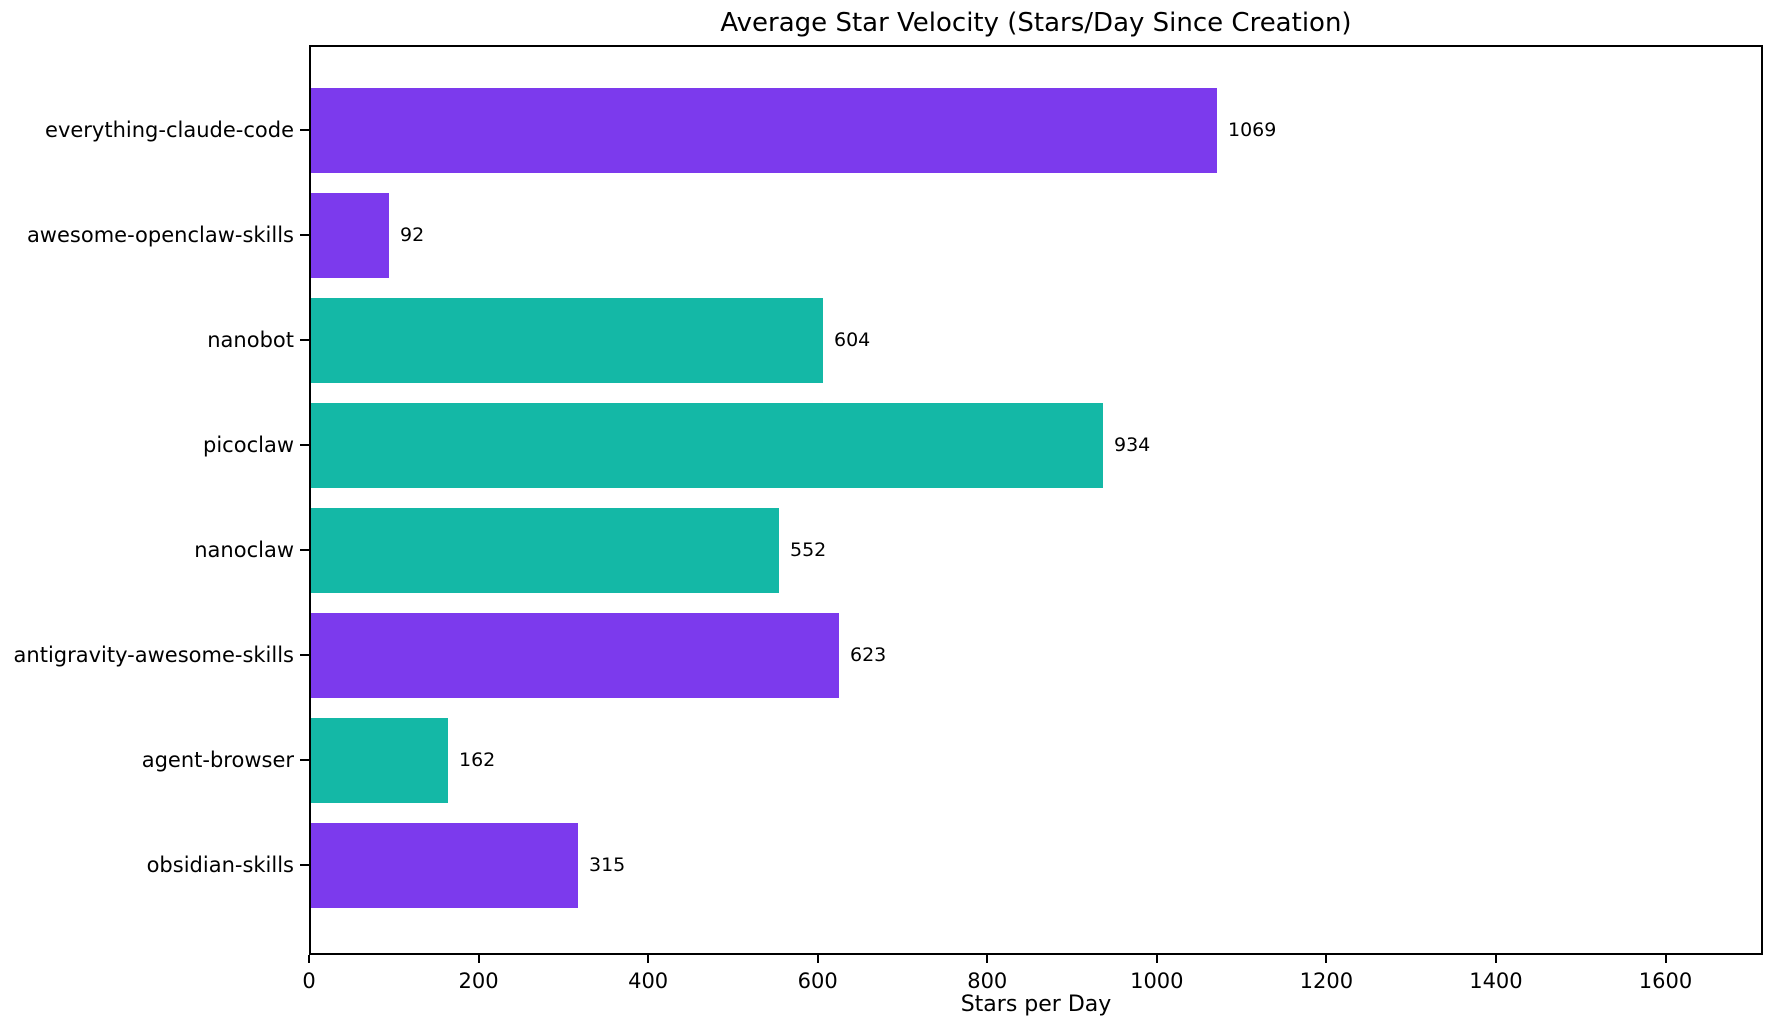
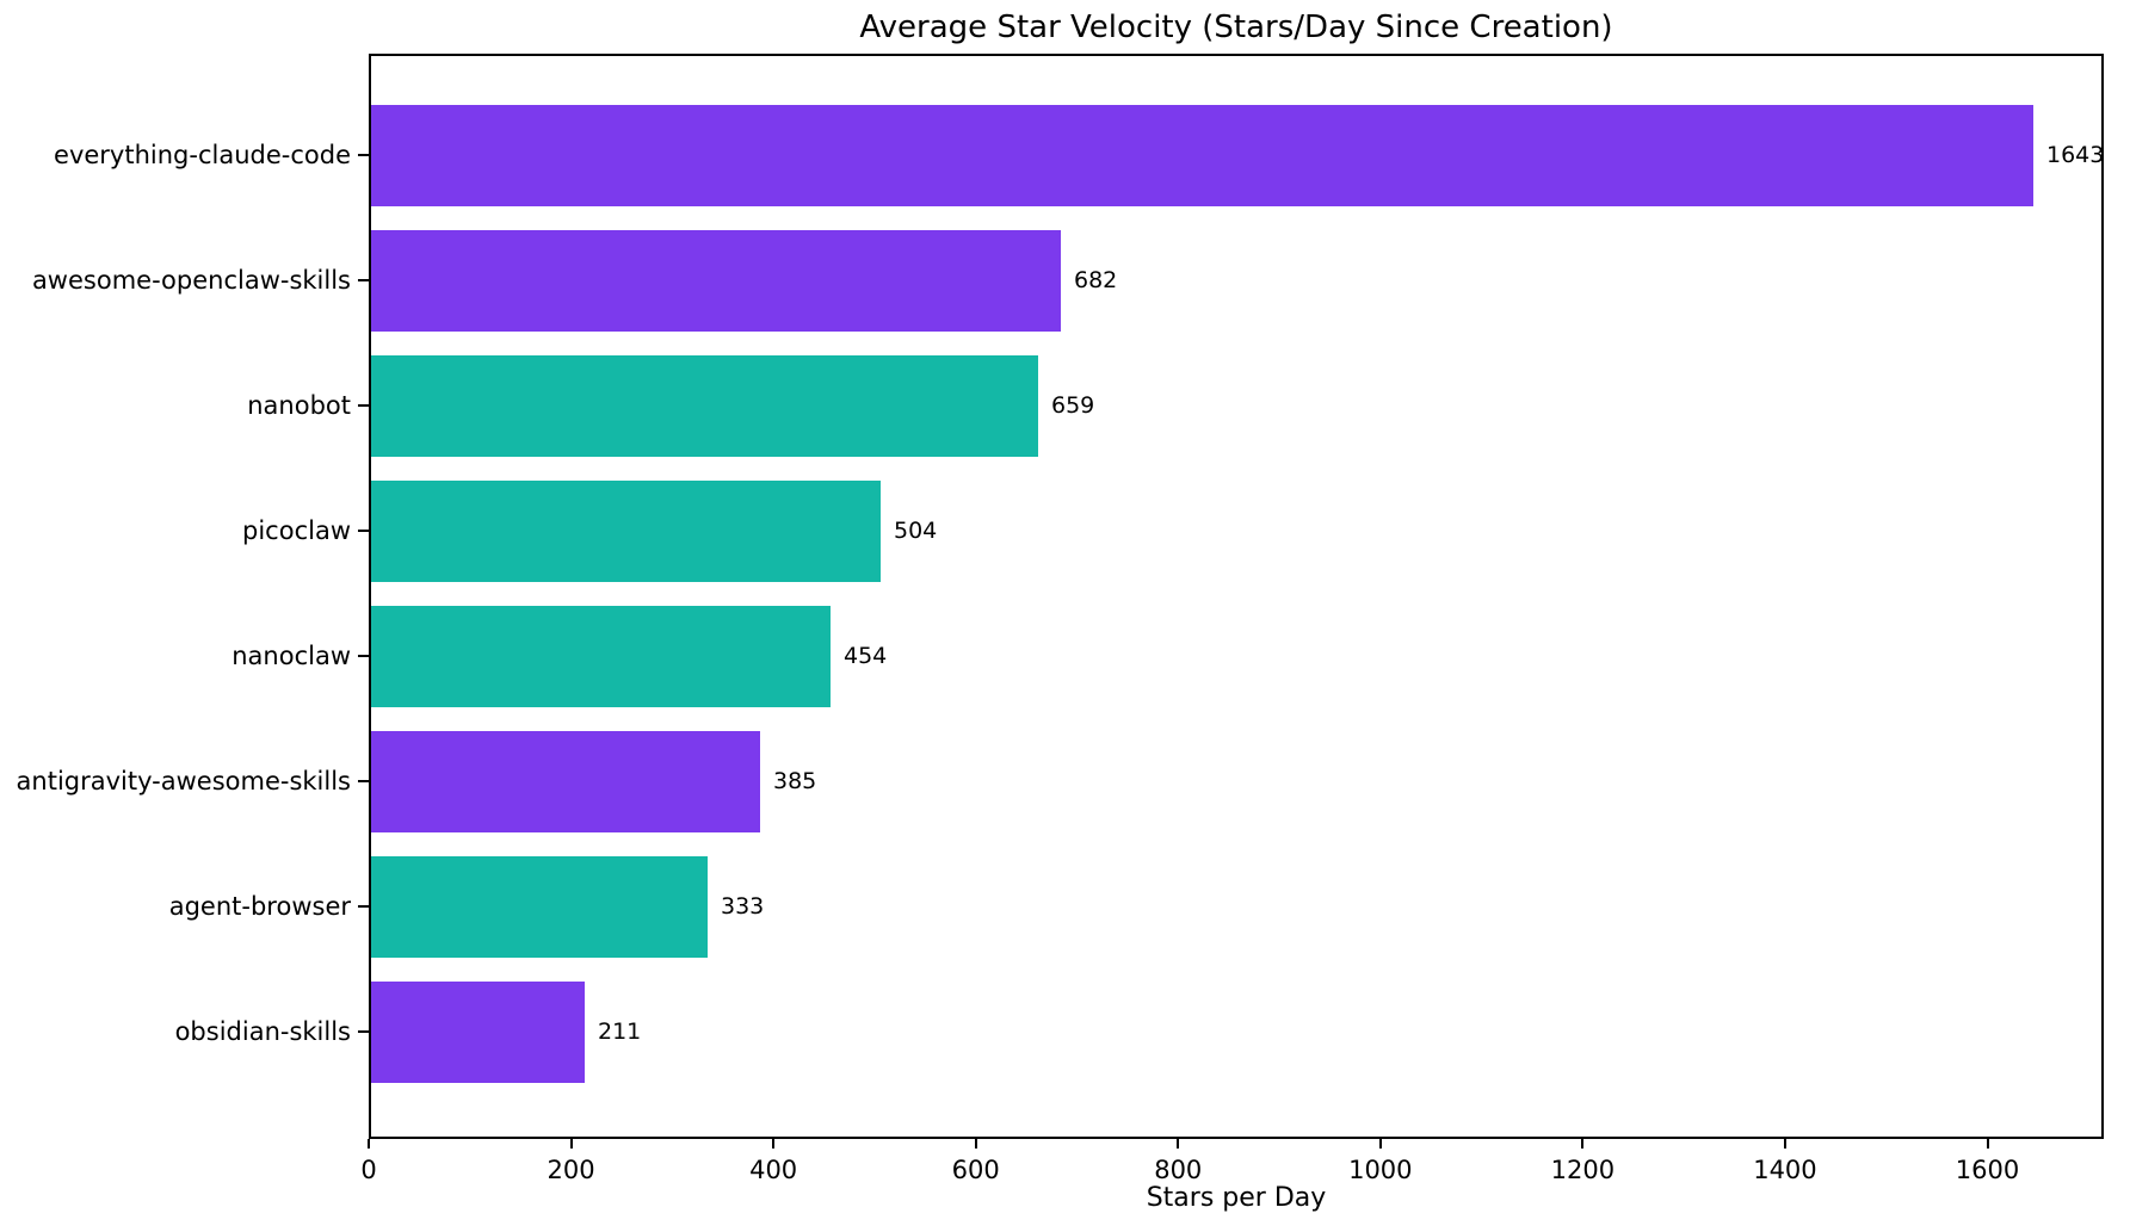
everything-claude-code: 1069 -> 1643
awesome-openclaw-skills: 92 -> 682
nanobot: 604 -> 659
picoclaw: 934 -> 504
nanoclaw: 552 -> 454
antigravity-awesome-skills: 623 -> 385
agent-browser: 162 -> 333
obsidian-skills: 315 -> 211
